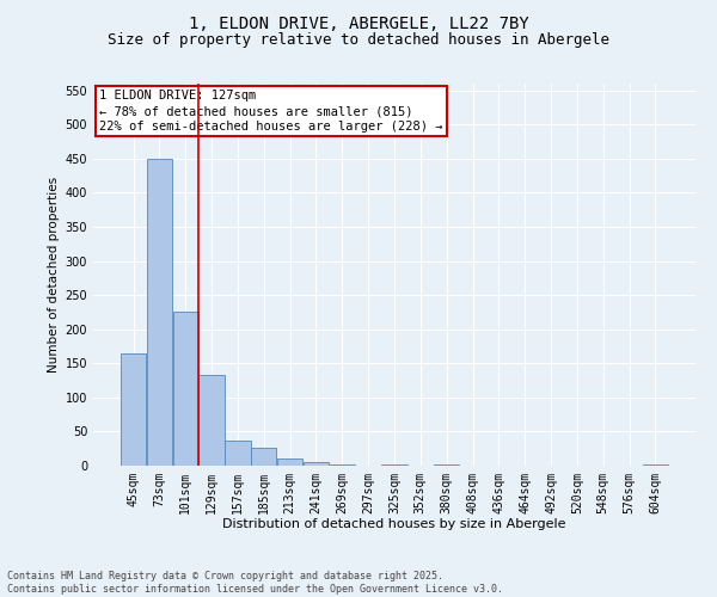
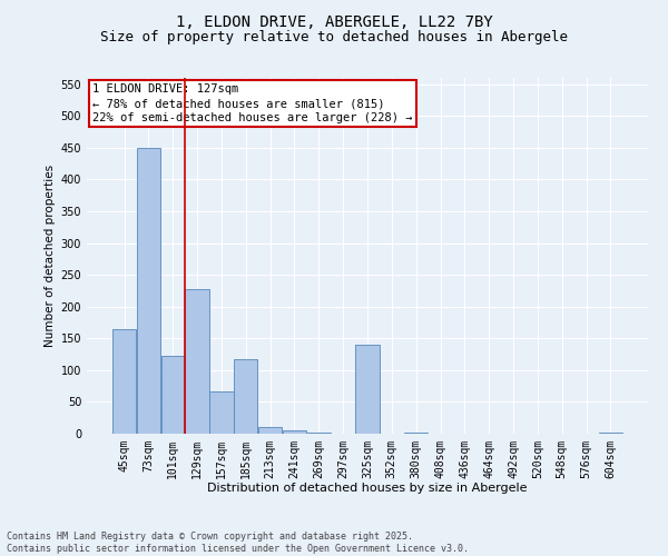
101sqm: 225 -> 122
129sqm: 133 -> 228
157sqm: 36 -> 66
185sqm: 27 -> 118
325sqm: 2 -> 140
